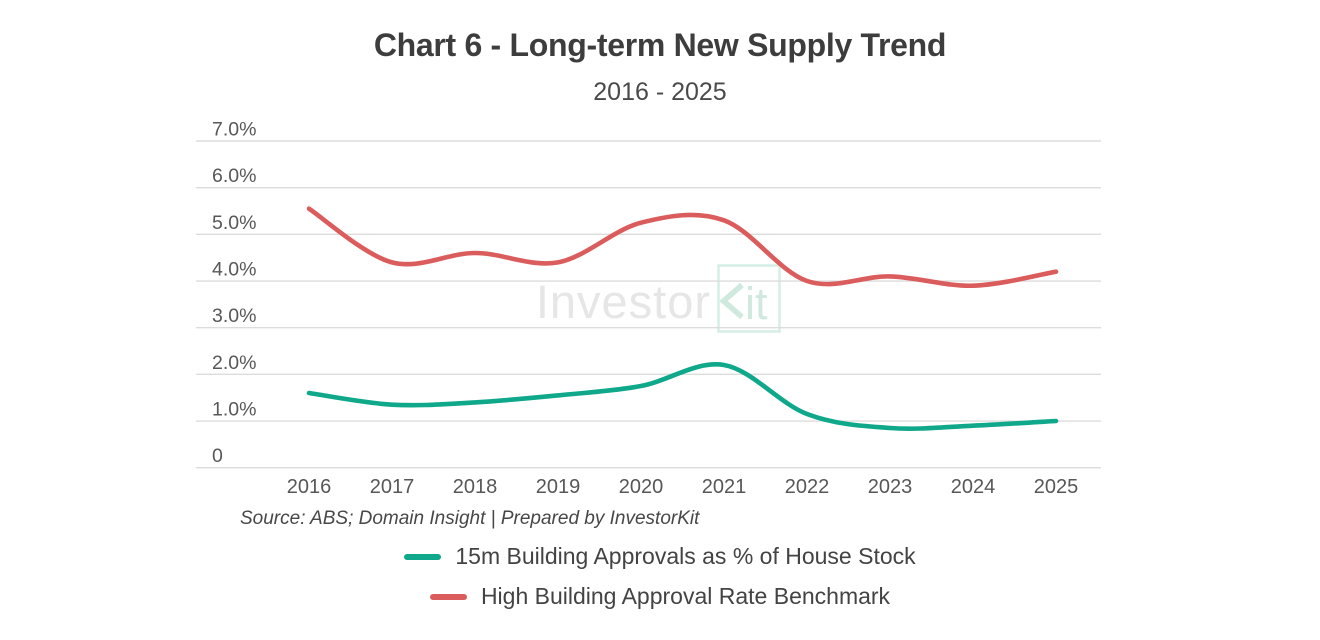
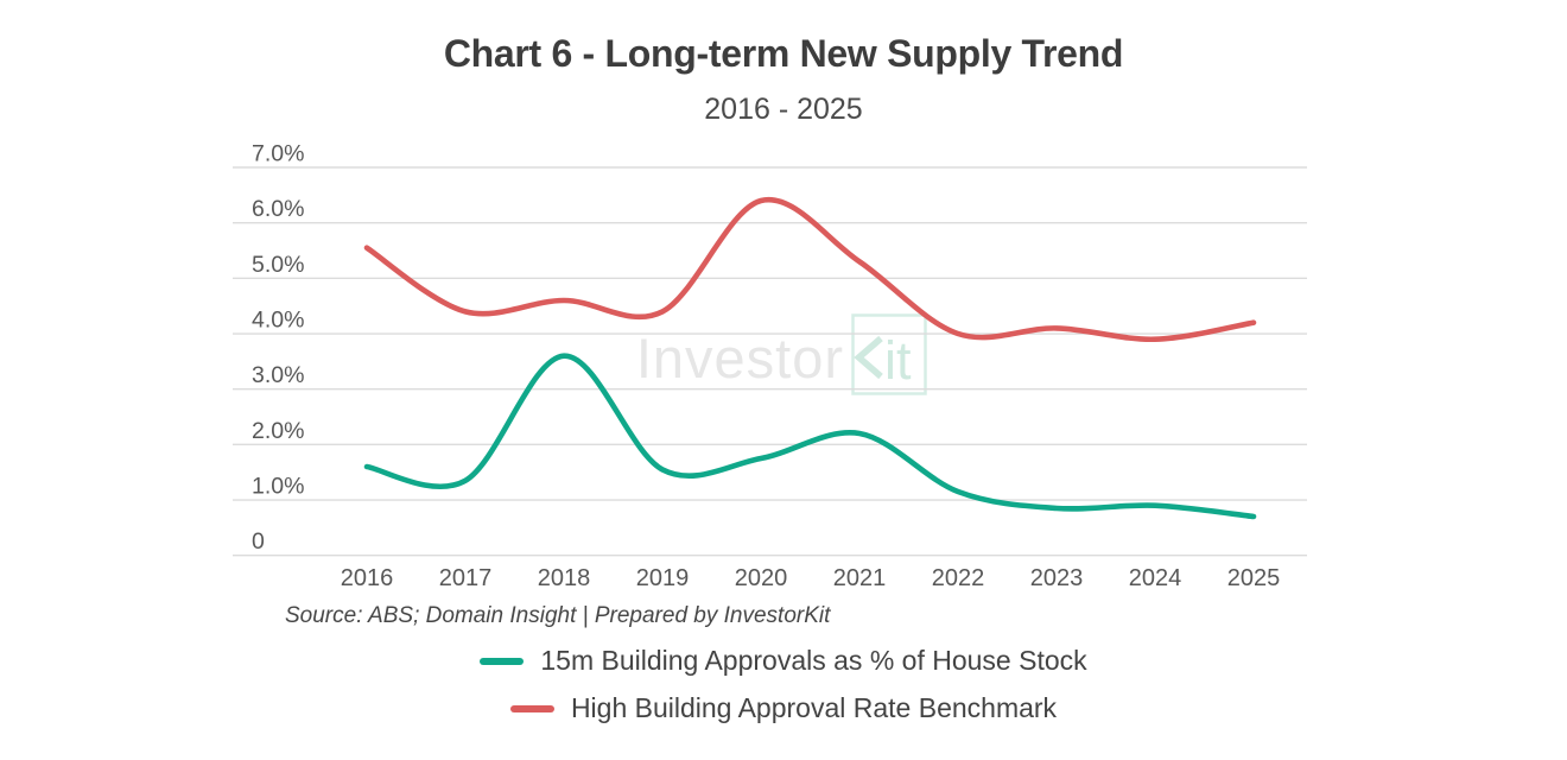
15m Building Approvals as % of House Stock/2018: 1.4% -> 3.6%
High Building Approval Rate Benchmark/2020: 5.2% -> 6.4%
15m Building Approvals as % of House Stock/2025: 1.0% -> 0.7%
